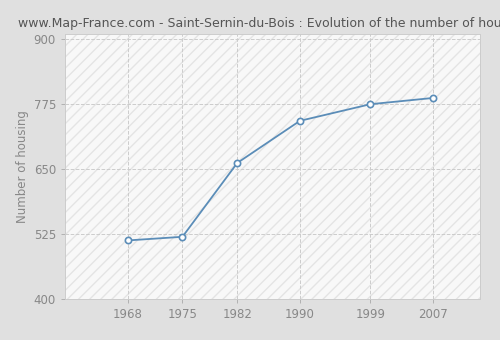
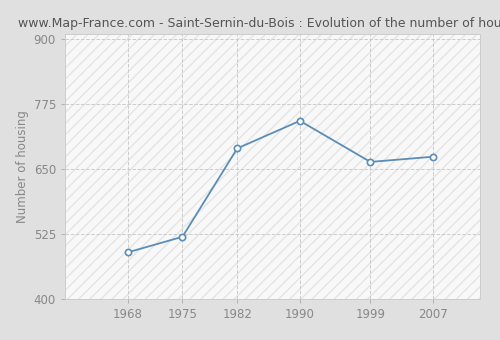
1968: 513 -> 490
1982: 662 -> 690
1999: 775 -> 664
2007: 787 -> 674
